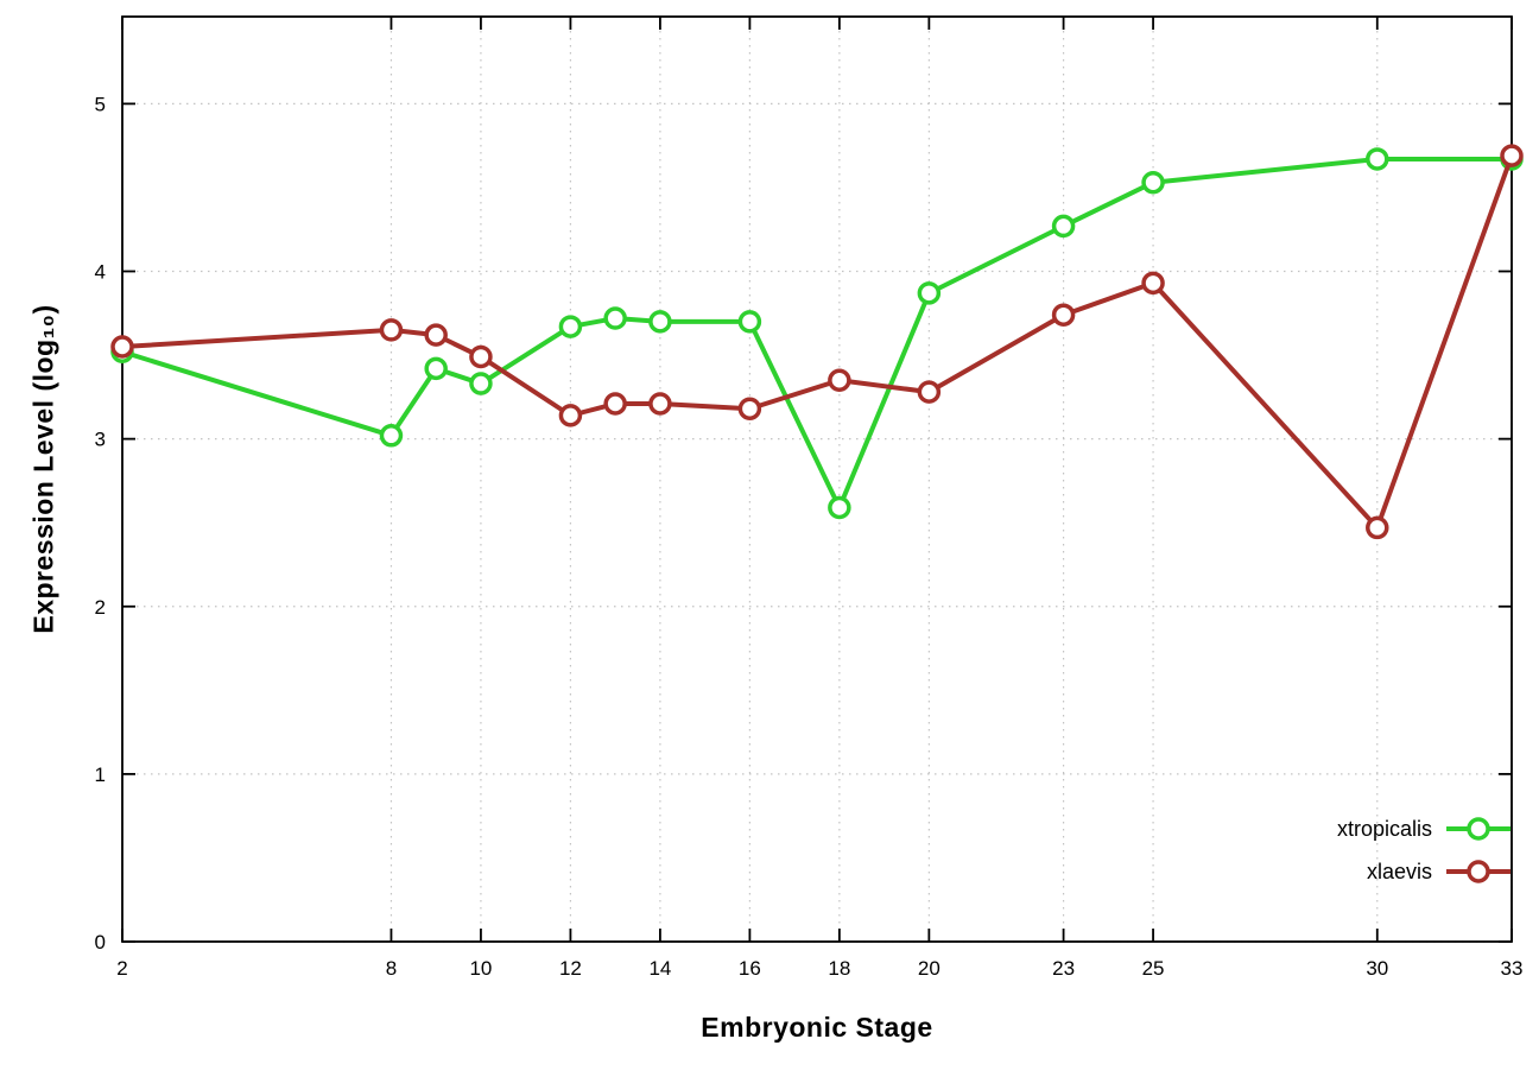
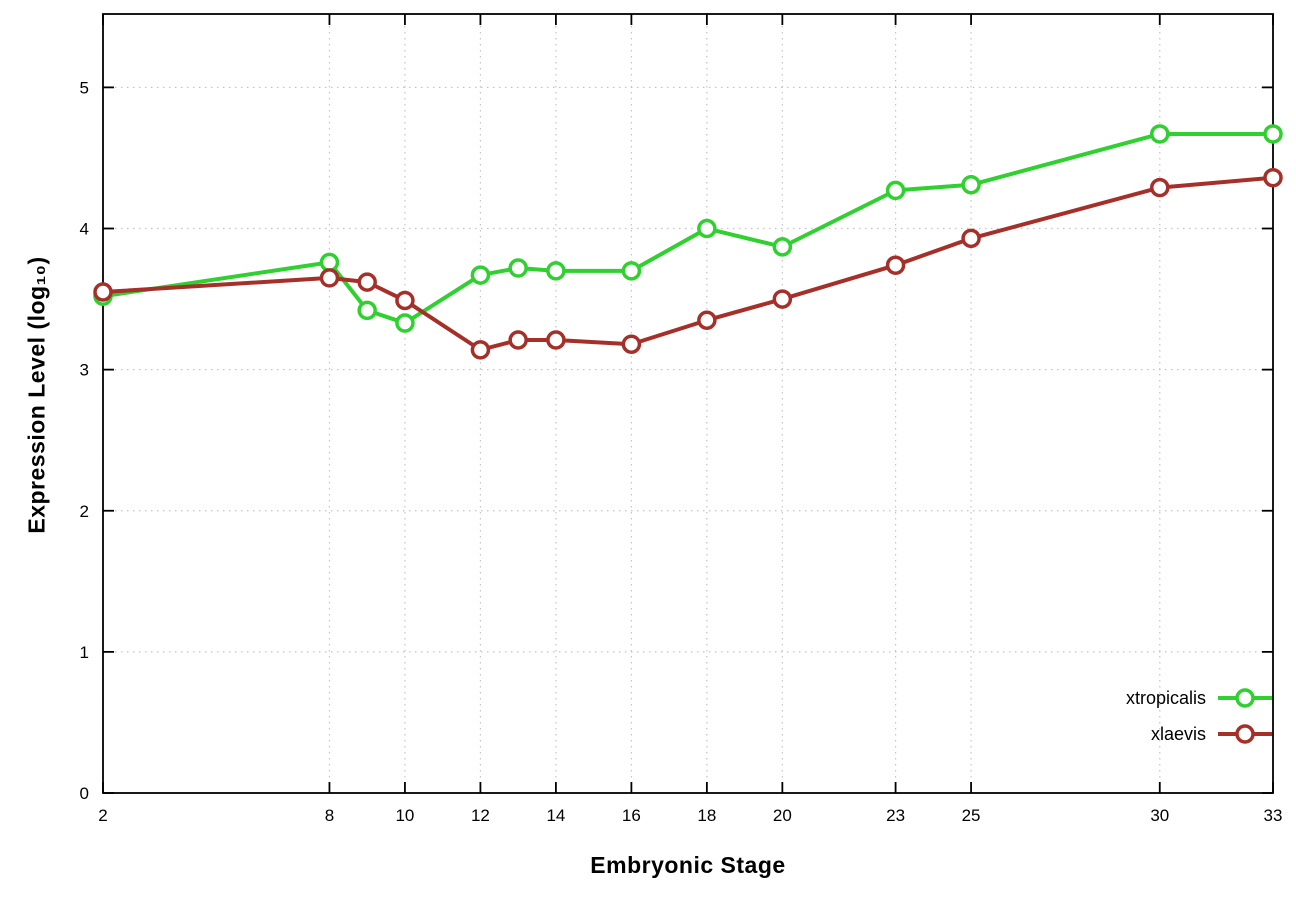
xtropicalis/8: 3.02 -> 3.76
xtropicalis/18: 2.59 -> 4.00
xlaevis/20: 3.28 -> 3.50
xtropicalis/25: 4.53 -> 4.31
xlaevis/30: 2.47 -> 4.29
xlaevis/33: 4.69 -> 4.36
